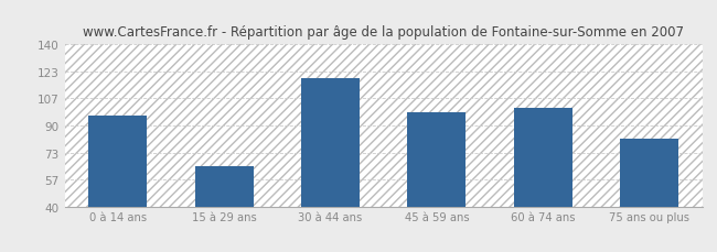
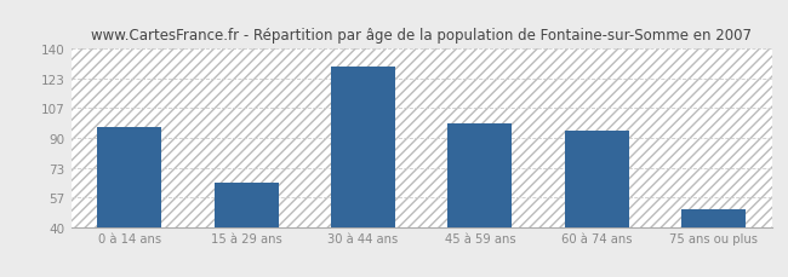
30 à 44 ans: 119 -> 130
60 à 74 ans: 101 -> 94
75 ans ou plus: 82 -> 50
